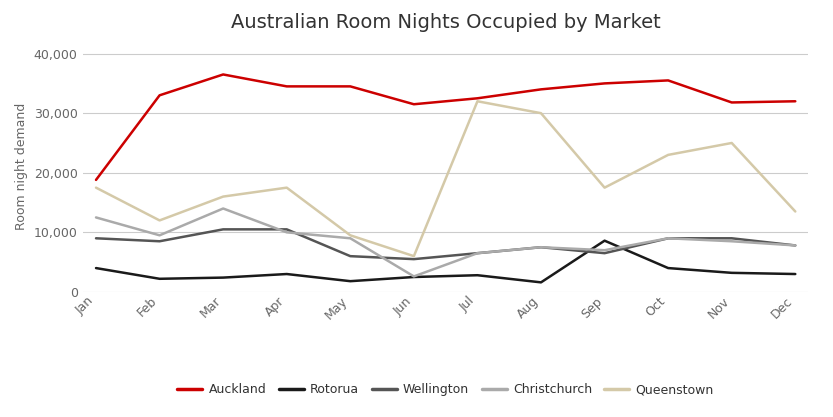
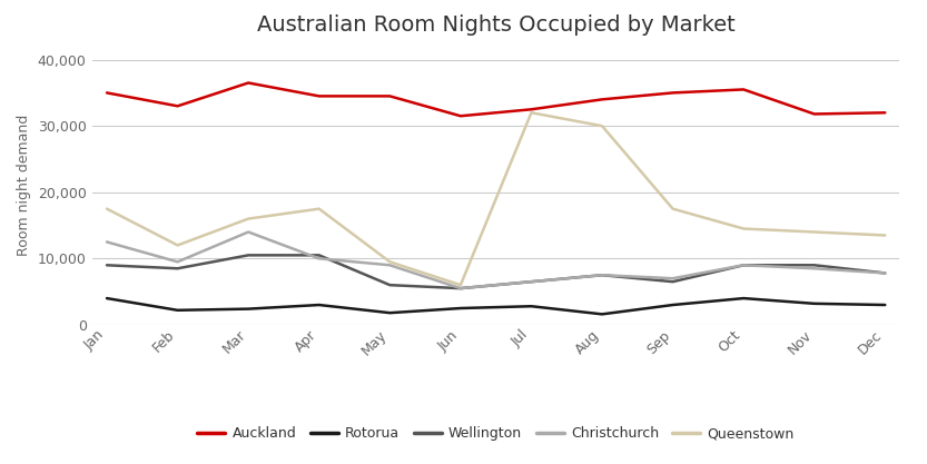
Auckland/Jan: 18,800 -> 35,000
Christchurch/Jun: 2,600 -> 5,500
Rotorua/Sep: 8,600 -> 3,000
Queenstown/Oct: 23,000 -> 14,500
Queenstown/Nov: 25,000 -> 14,000
